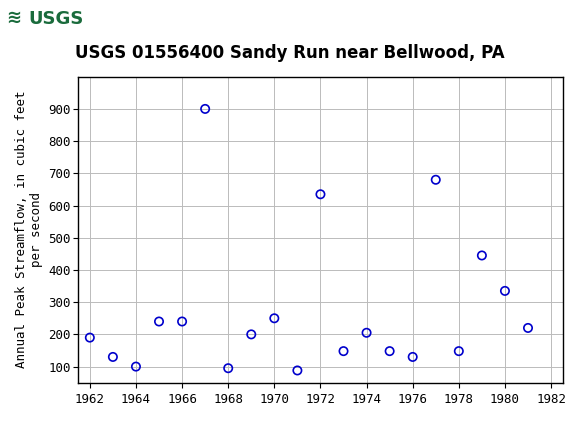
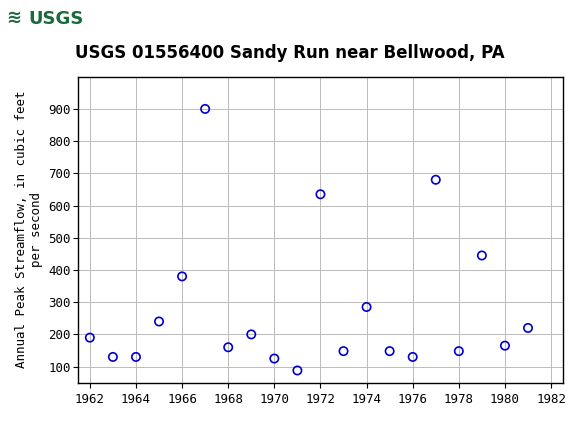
1964: 100 -> 130
1966: 240 -> 380
1968: 95 -> 160
1970: 250 -> 125
1974: 205 -> 285
1980: 335 -> 165
